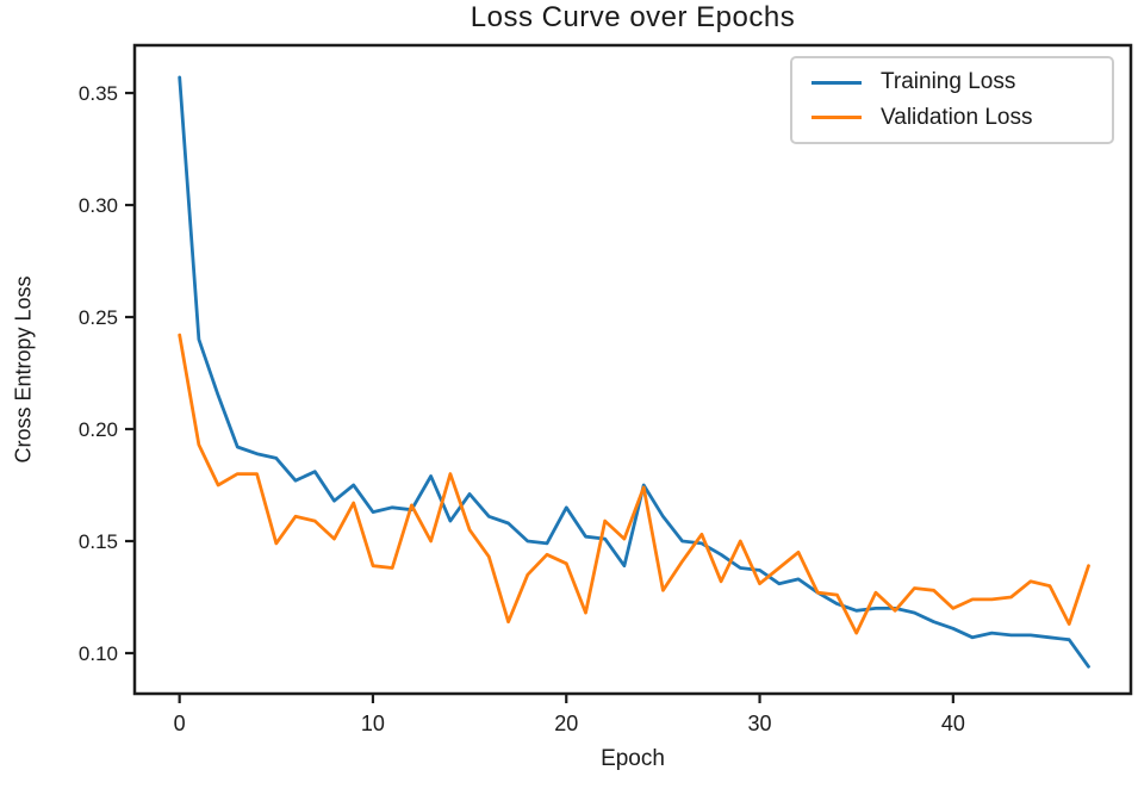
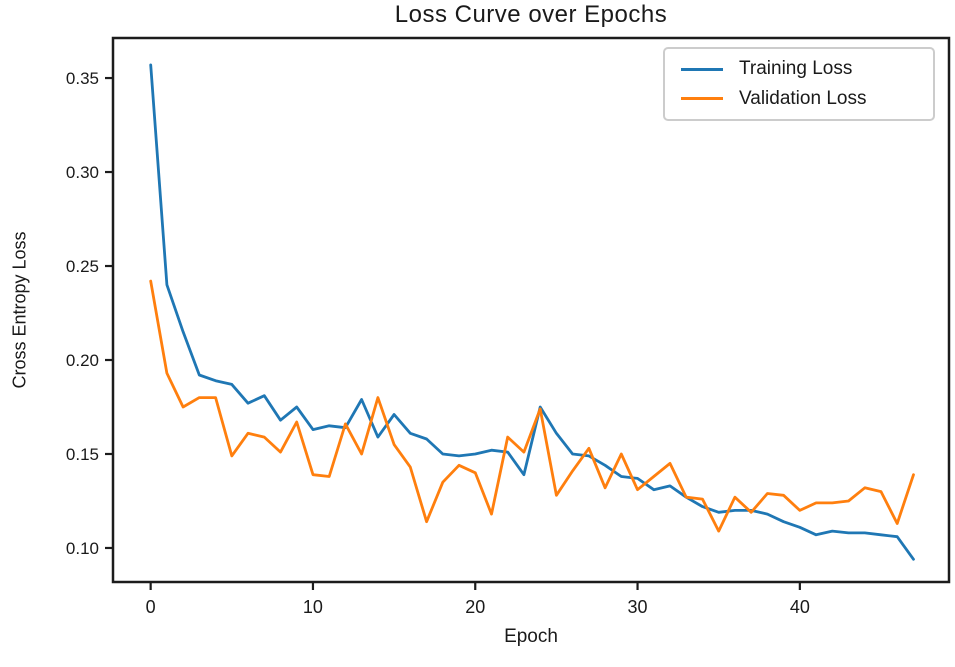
Training Loss/20: 0.165 -> 0.150
